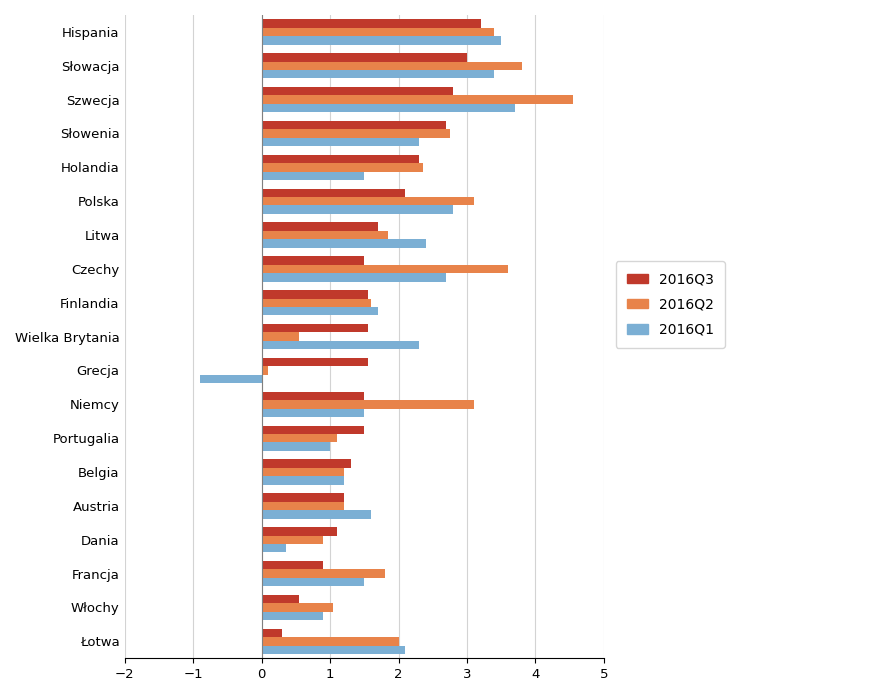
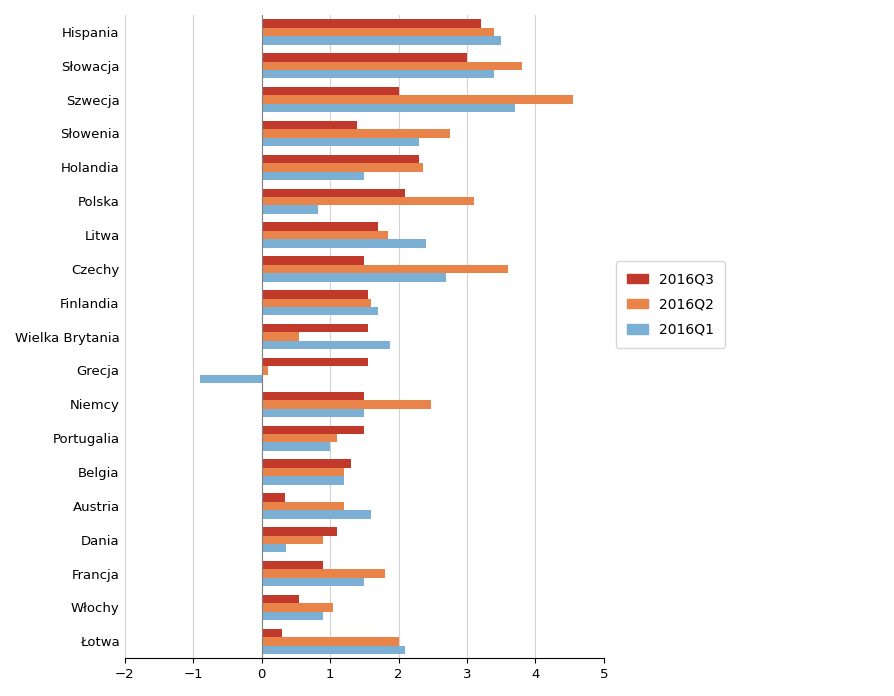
2016Q3/Szwecja: 2.80 -> 2.00
2016Q3/Słowenia: 2.70 -> 1.40
2016Q1/Polska: 2.80 -> 0.82
2016Q1/Wielka Brytania: 2.30 -> 1.88
2016Q2/Niemcy: 3.10 -> 2.48
2016Q3/Austria: 1.20 -> 0.34
